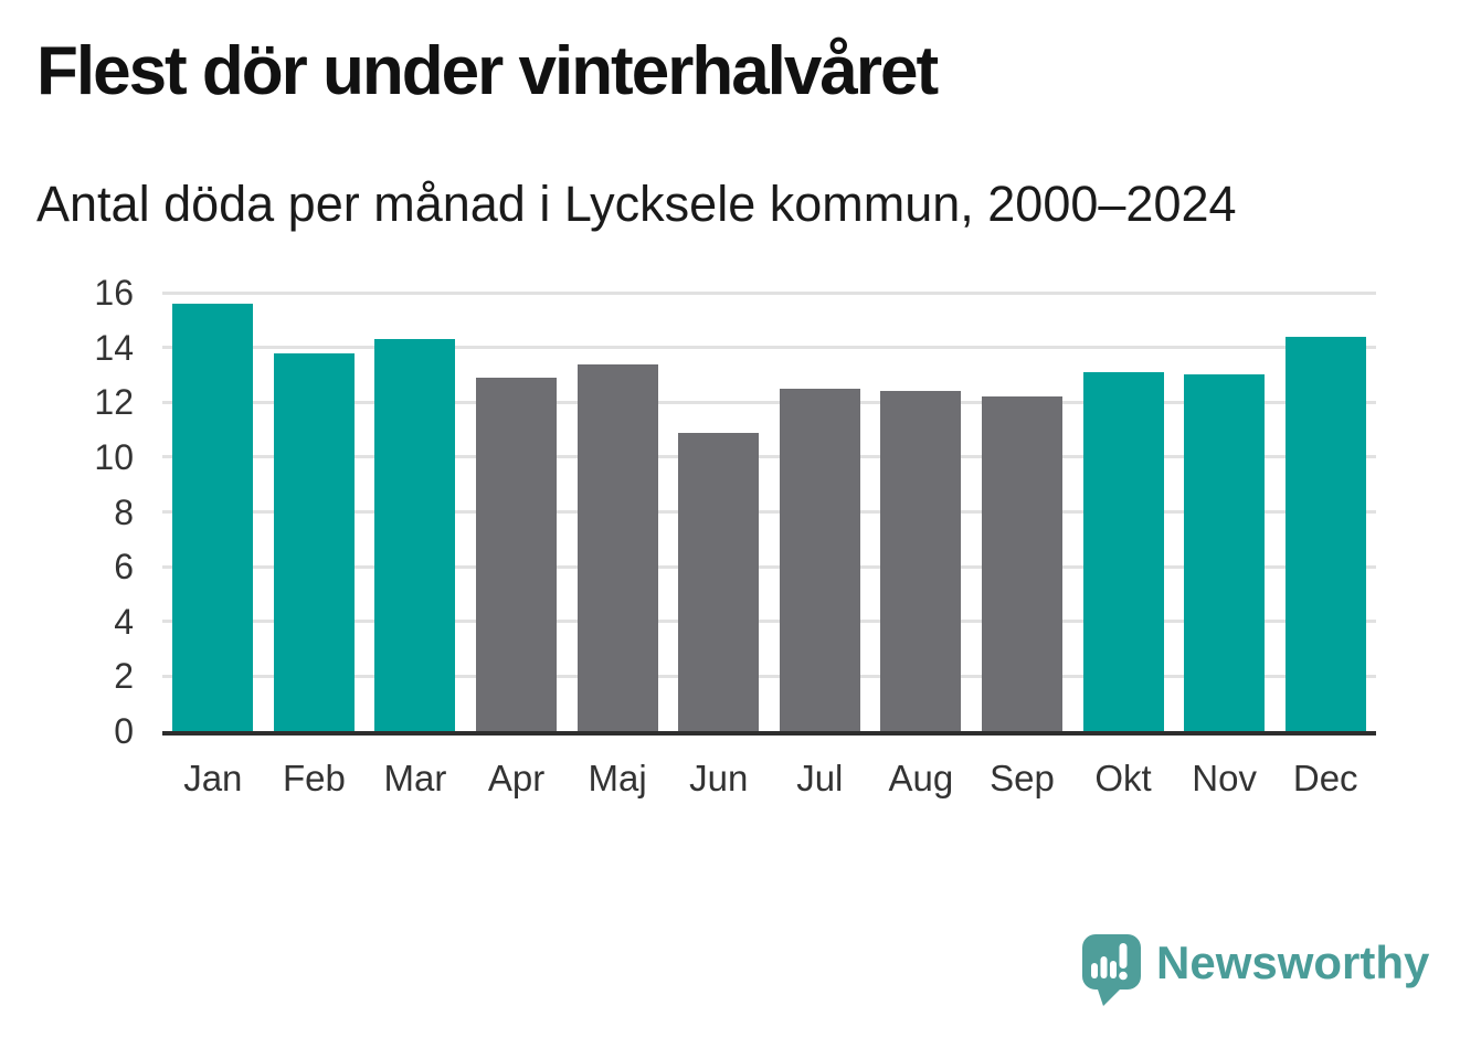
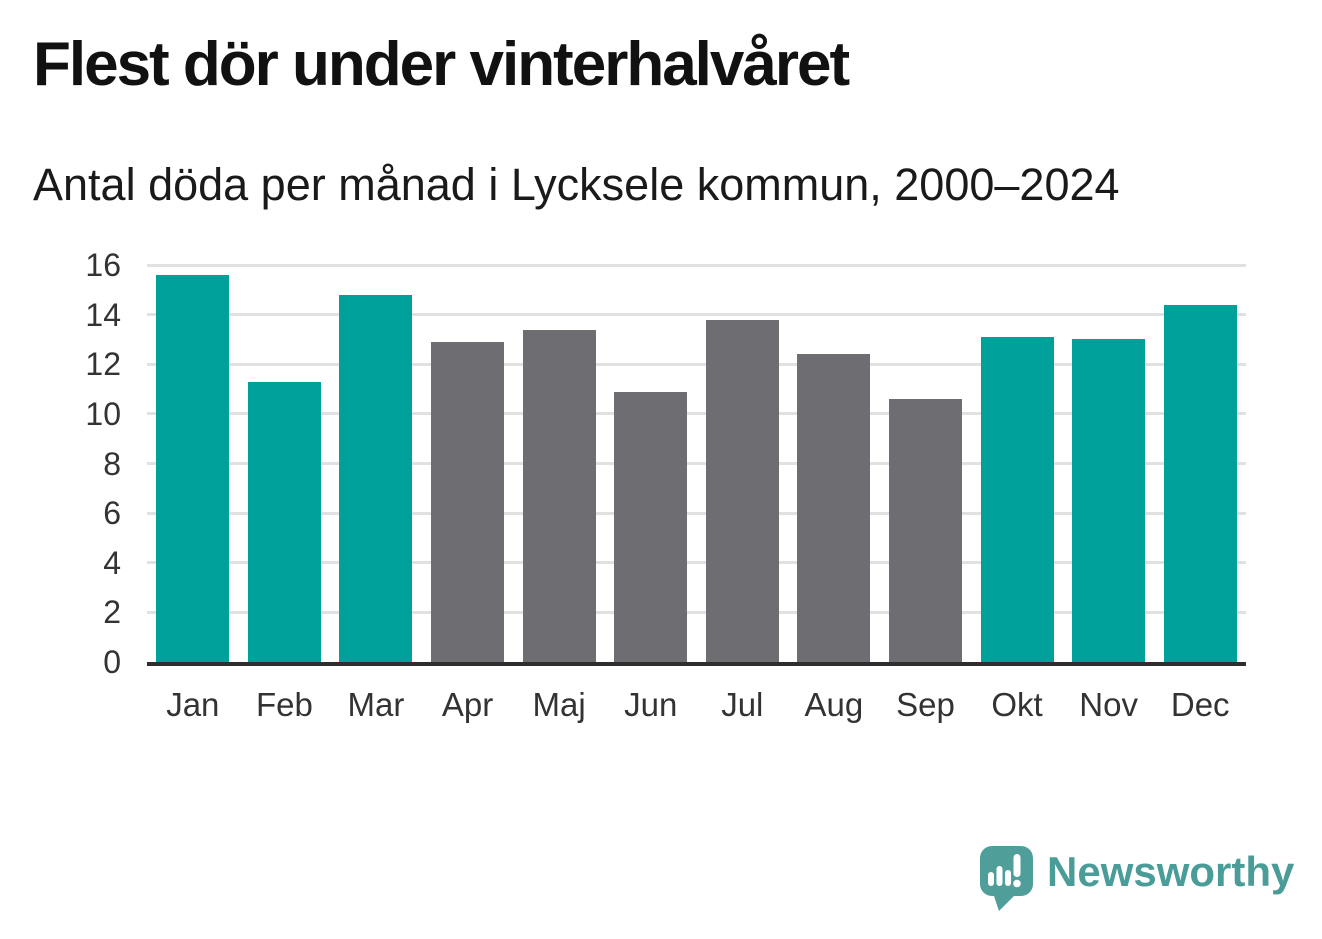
Feb: 13.8 -> 11.3
Mar: 14.3 -> 14.8
Jul: 12.5 -> 13.8
Sep: 12.2 -> 10.6
